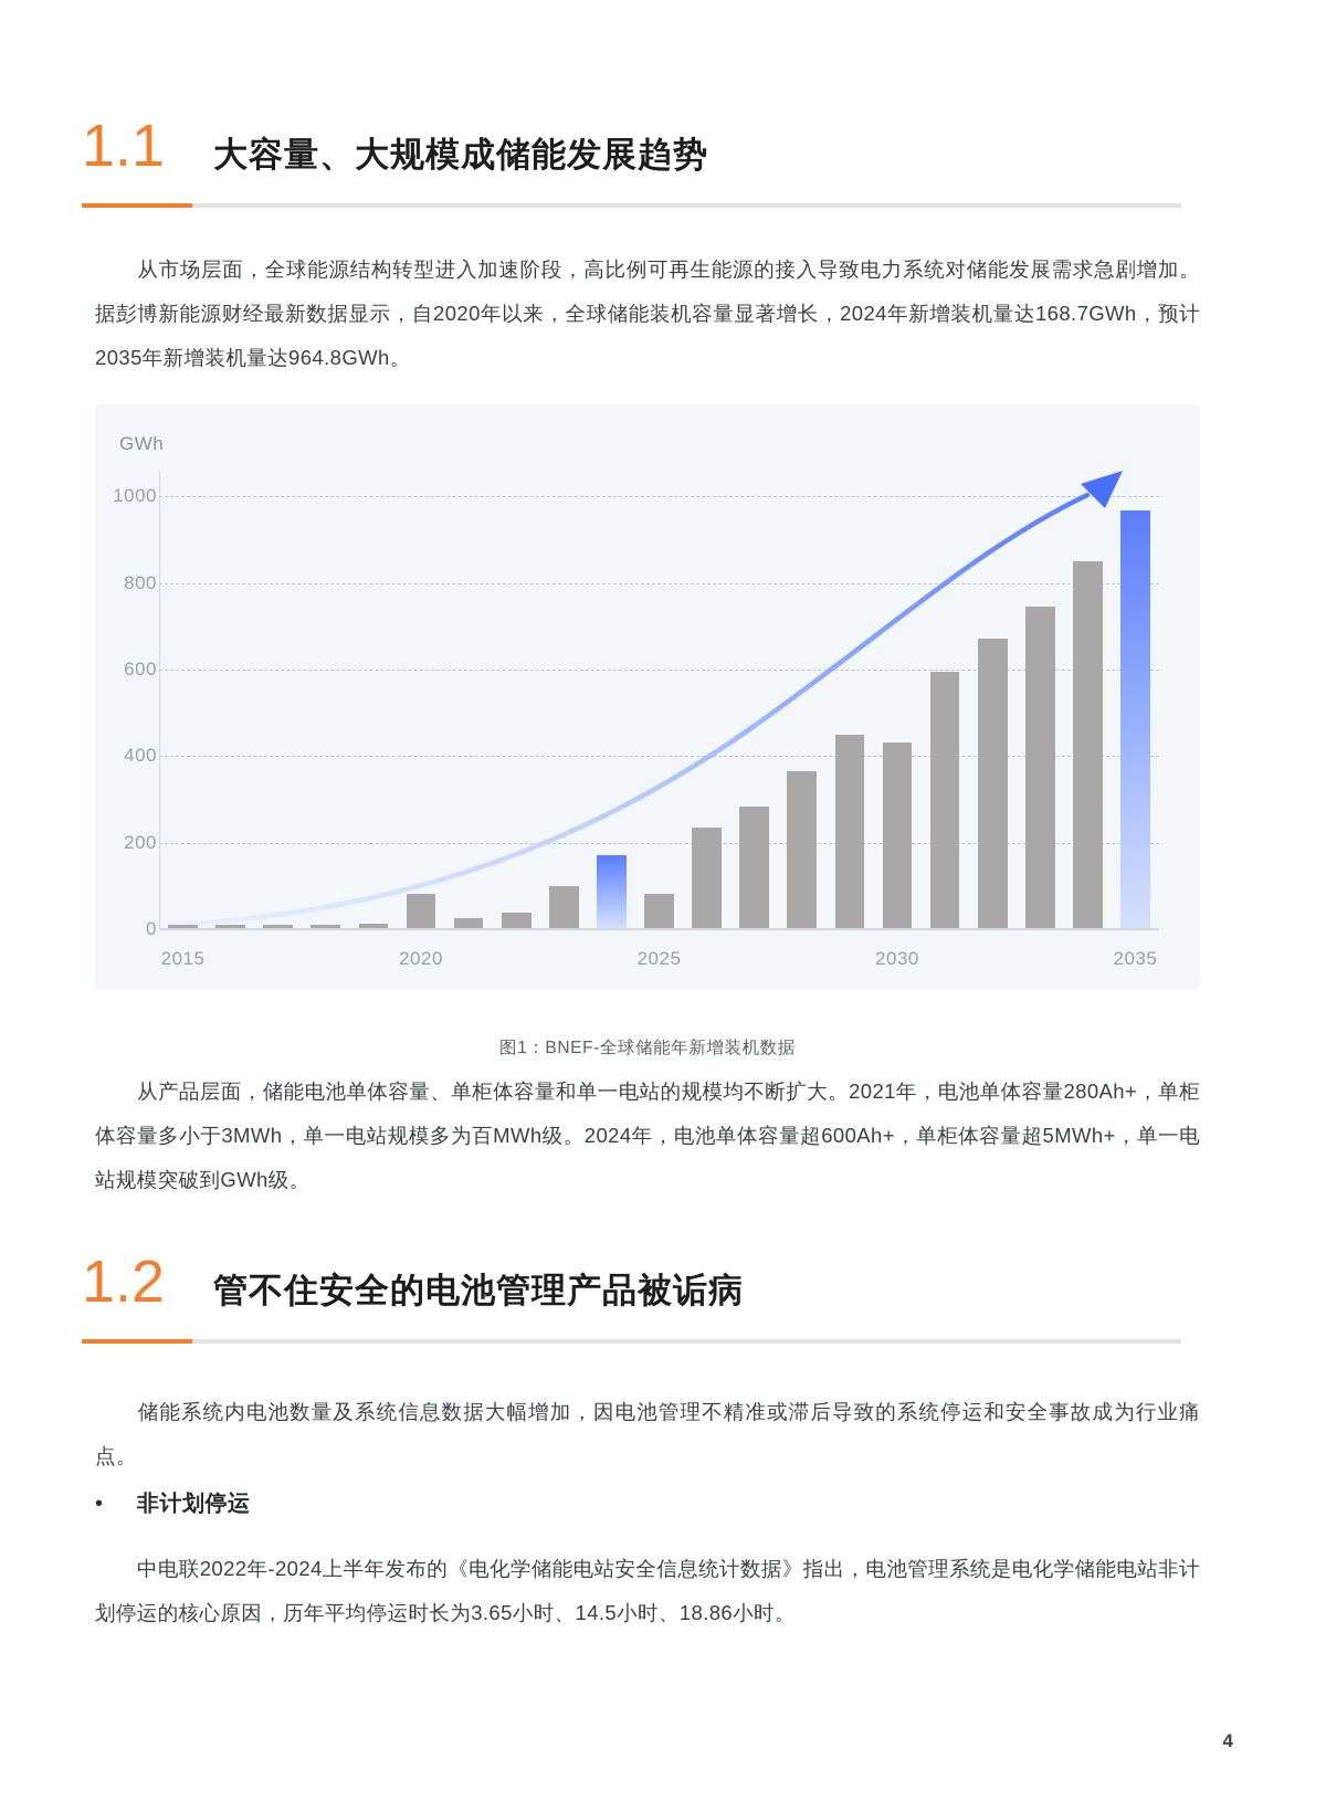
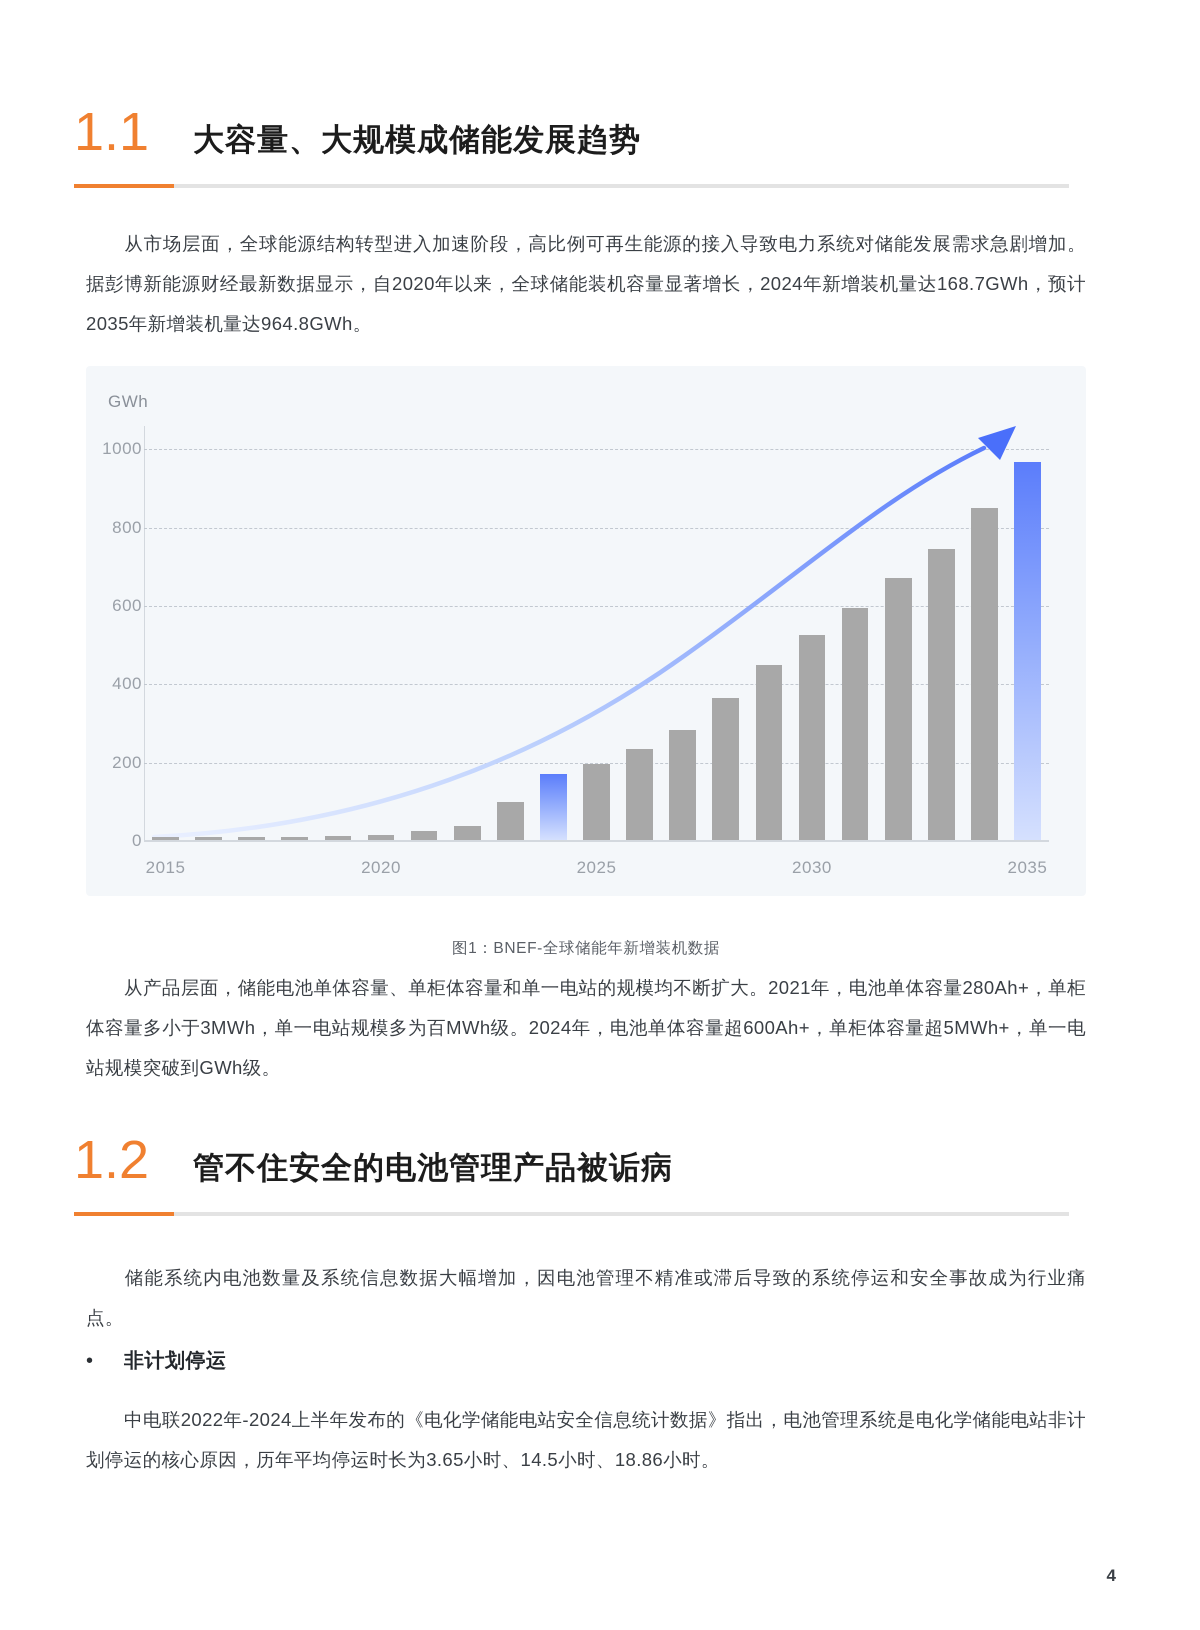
2020: 80 -> 10
2025: 80 -> 200
2030: 430 -> 520
